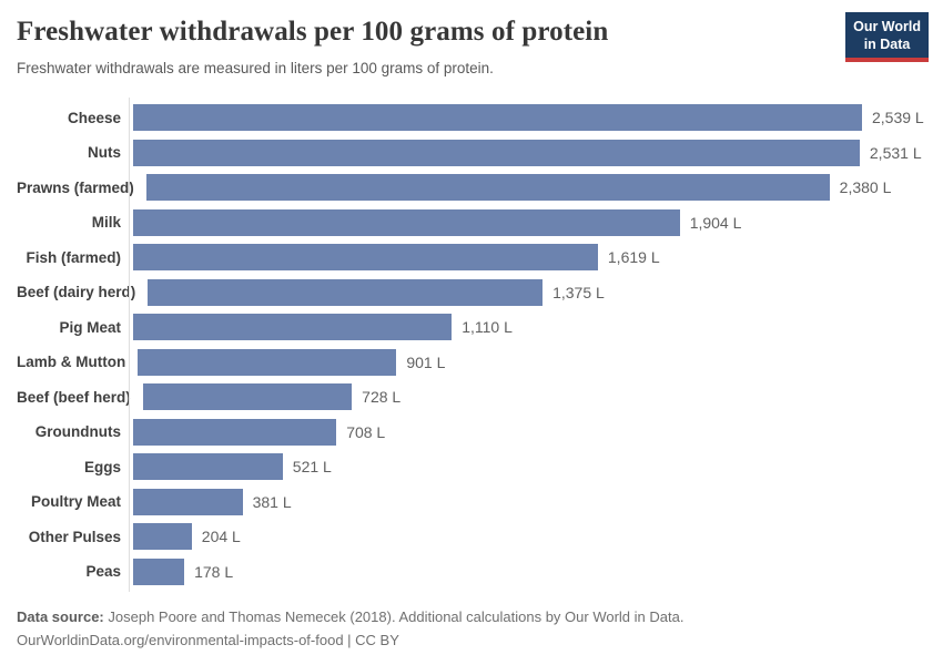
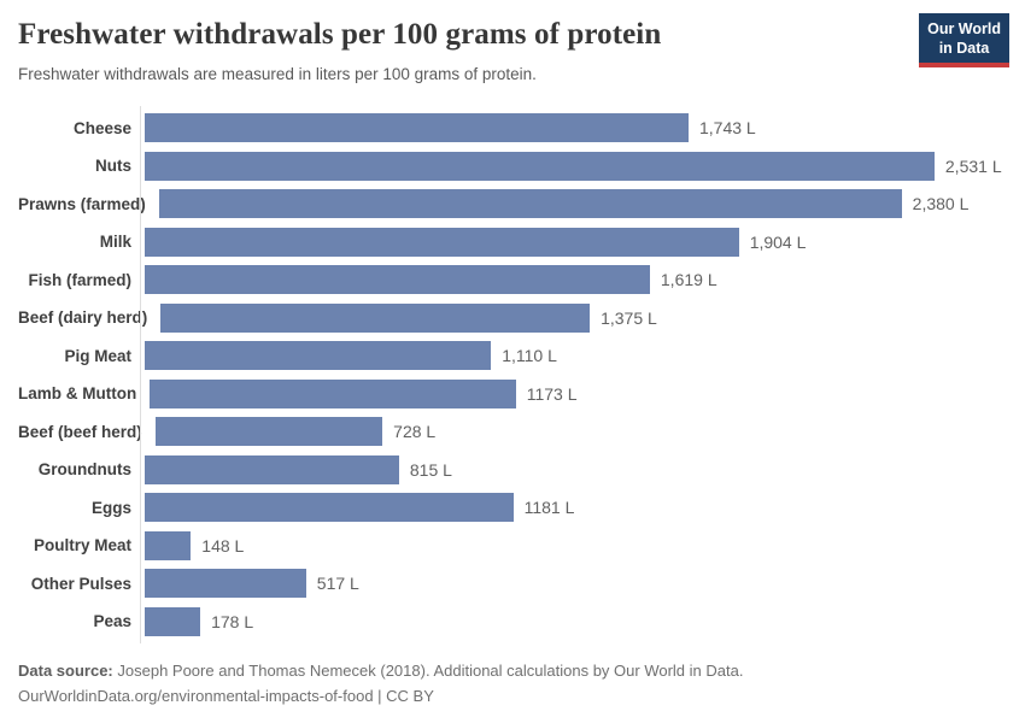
Cheese: 2,539 -> 1,743
Lamb & Mutton: 901 -> 1173
Groundnuts: 708 -> 815
Eggs: 521 -> 1181
Poultry Meat: 381 -> 148
Other Pulses: 204 -> 517
